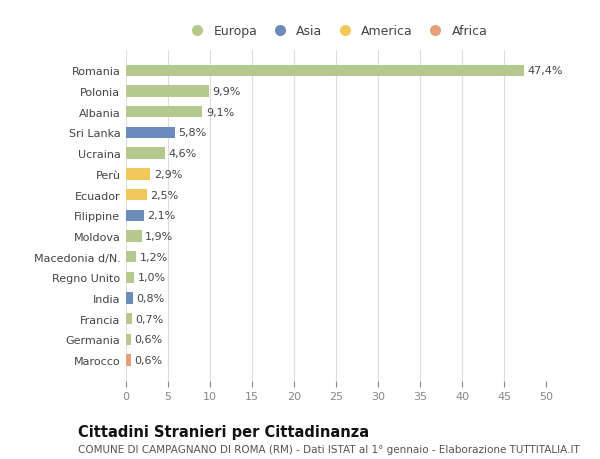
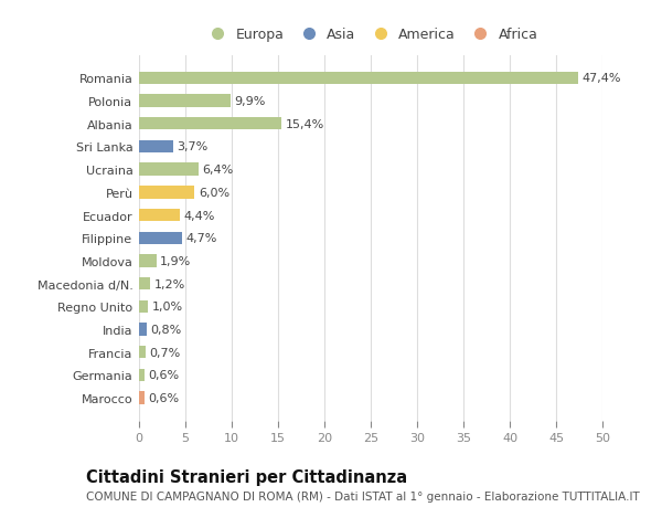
Albania: 9,1% -> 15,4%
Sri Lanka: 5,8% -> 3,7%
Ucraina: 4,6% -> 6,4%
Perù: 2,9% -> 6,0%
Ecuador: 2,5% -> 4,4%
Filippine: 2,1% -> 4,7%
